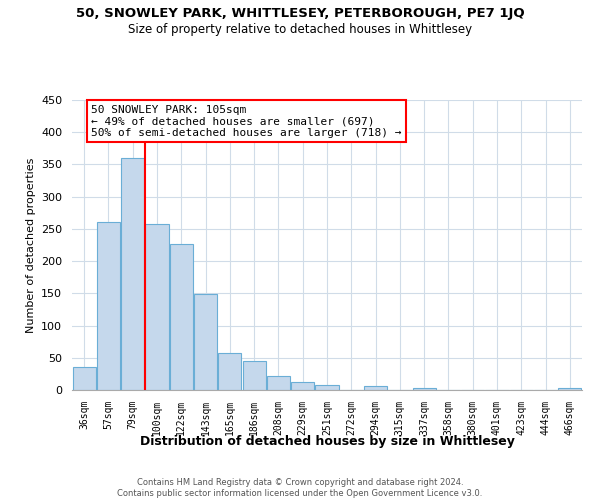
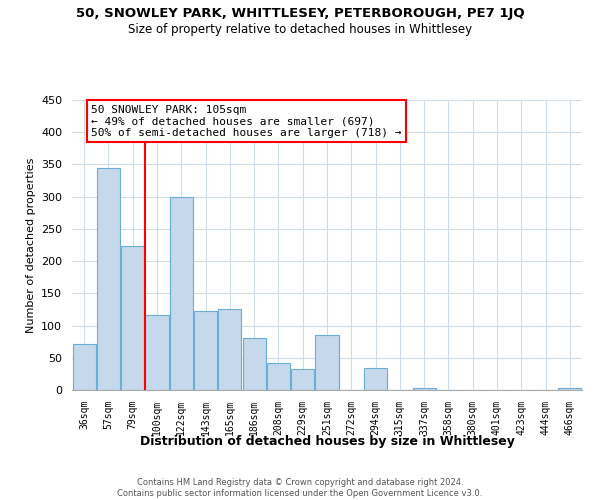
36sqm: 35 -> 72
57sqm: 260 -> 344
79sqm: 360 -> 224
100sqm: 257 -> 116
122sqm: 227 -> 300
143sqm: 149 -> 122
165sqm: 58 -> 126
186sqm: 45 -> 80
208sqm: 21 -> 42
229sqm: 12 -> 32
251sqm: 8 -> 86
294sqm: 6 -> 34
